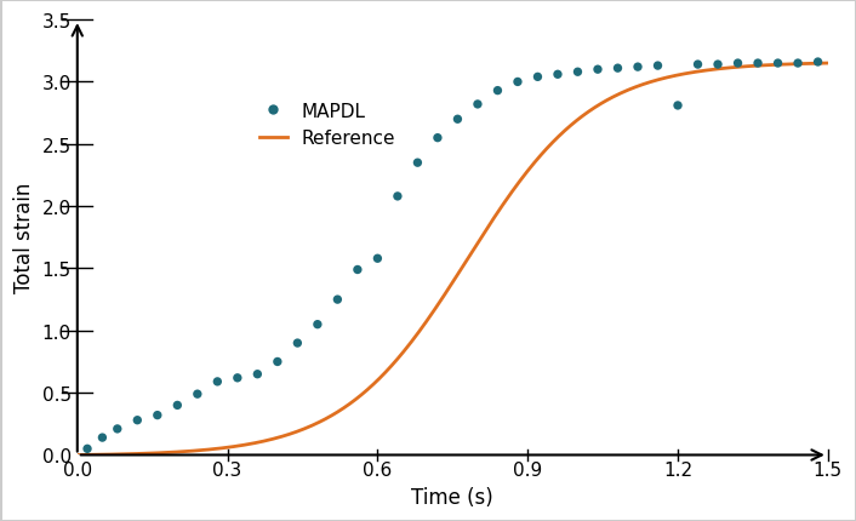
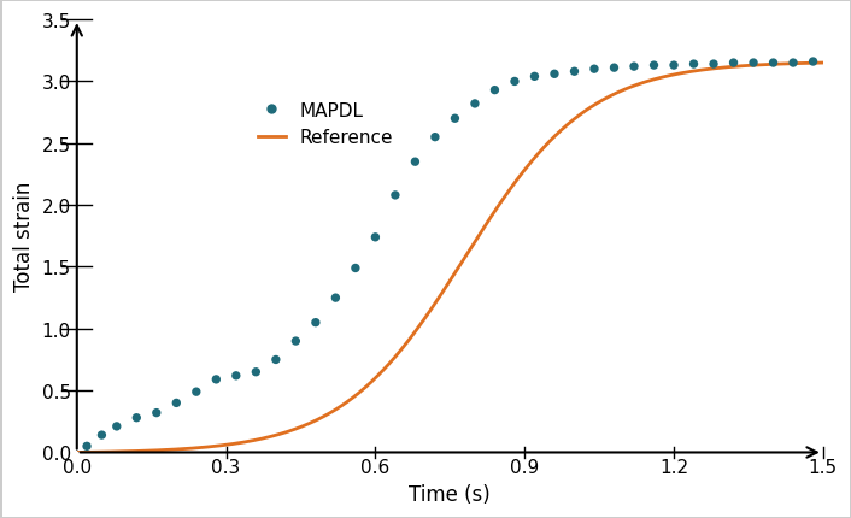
MAPDL/0.6: 1.58 -> 1.74
MAPDL/1.2: 2.81 -> 3.13
